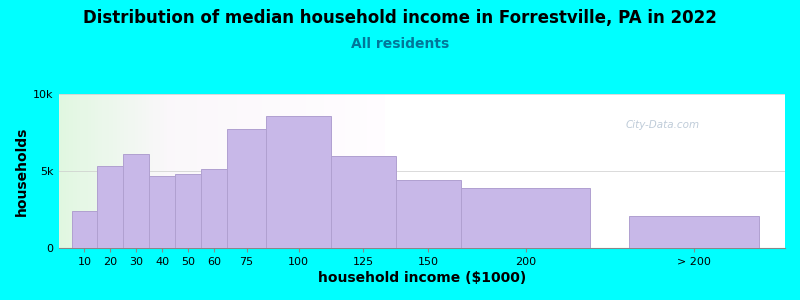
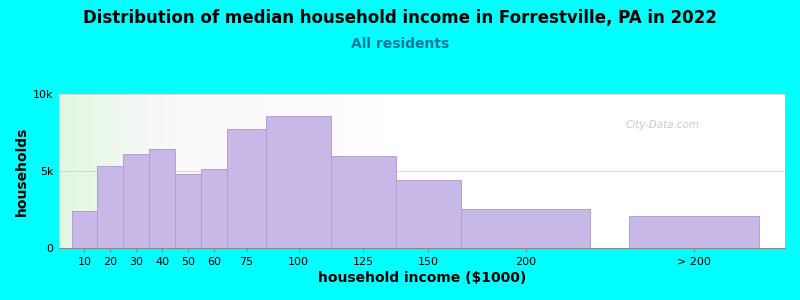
40: 4.7k -> 6.4k
200: 3.9k -> 2.5k
